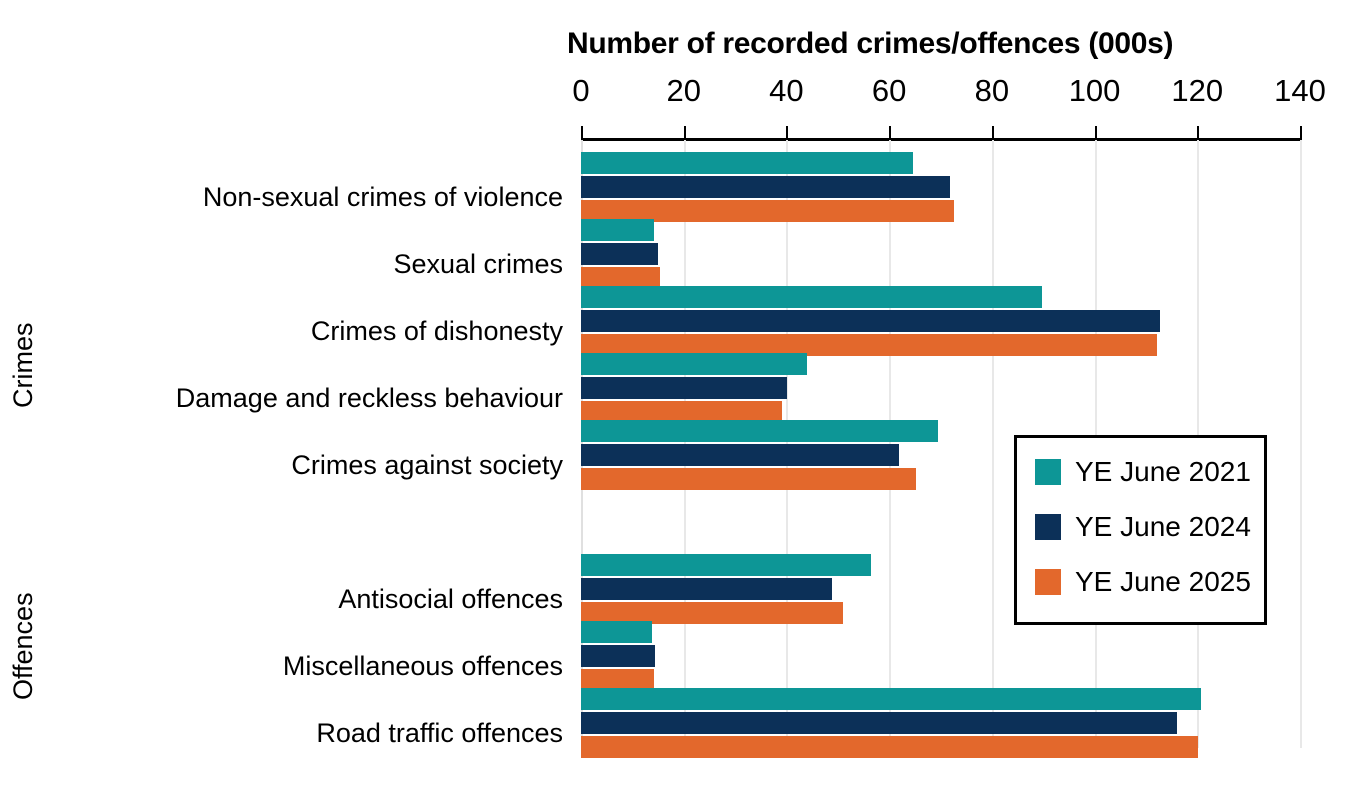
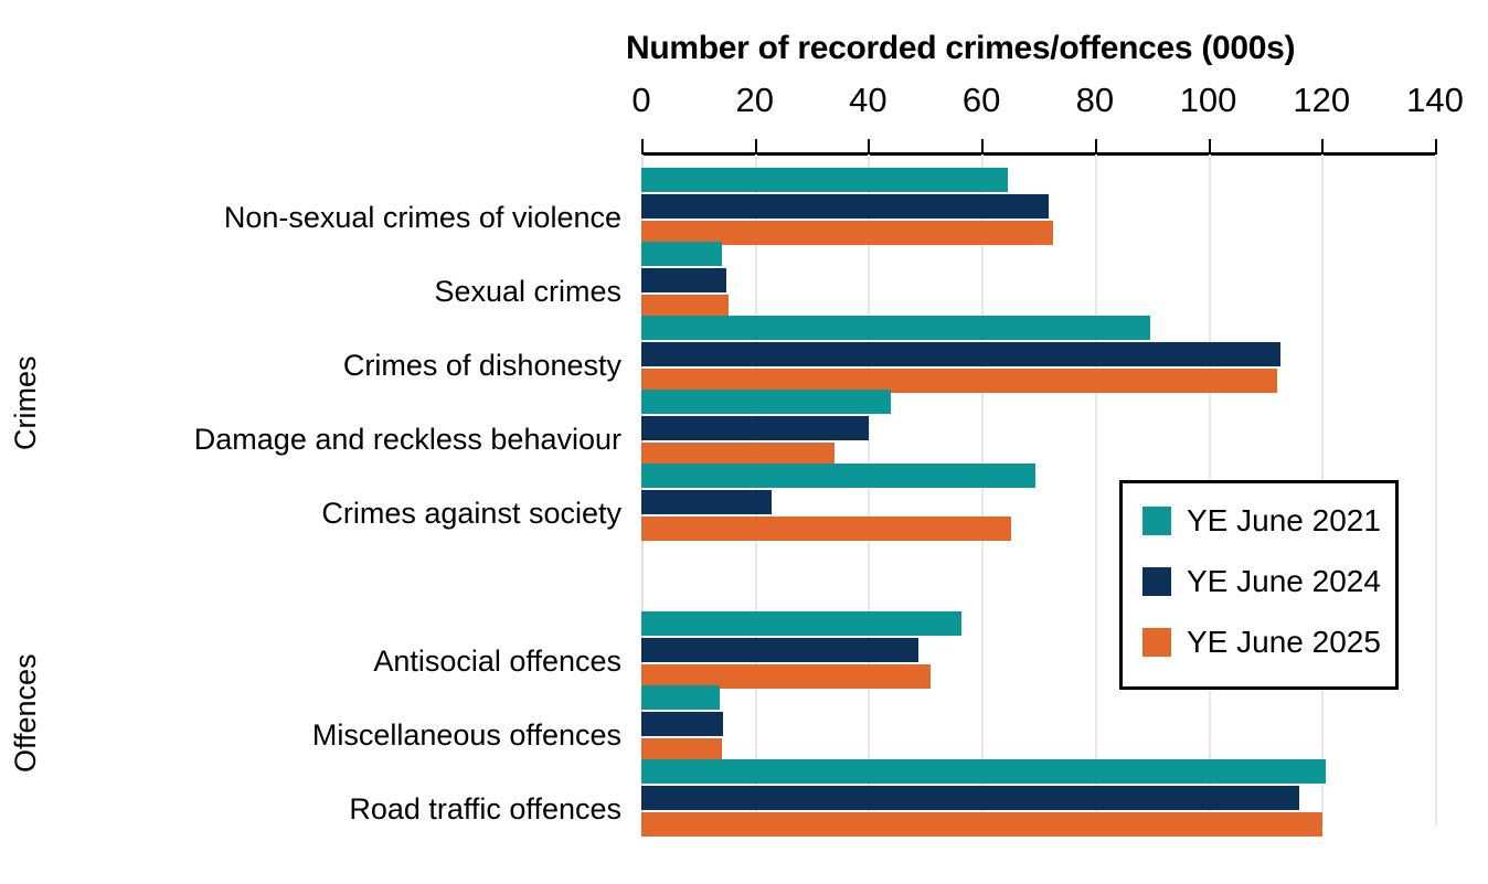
YE June 2025/Damage and reckless behaviour: 39 -> 34
YE June 2024/Crimes against society: 62 -> 23
